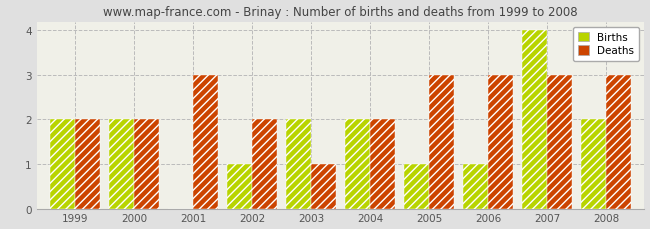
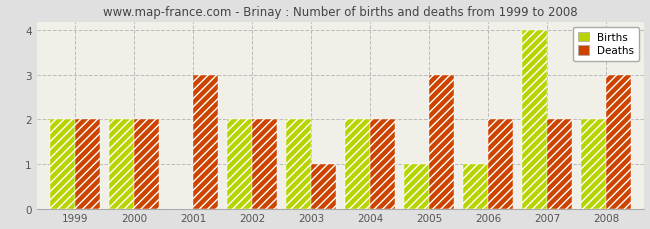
Births/2002: 1 -> 2
Deaths/2006: 3 -> 2
Deaths/2007: 3 -> 2
